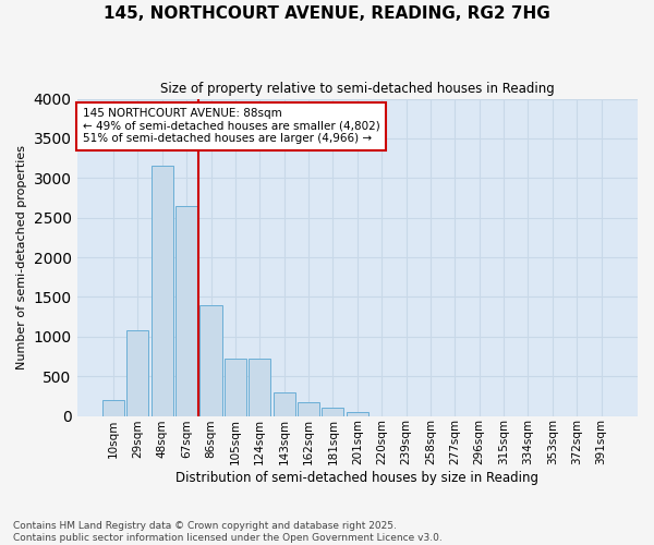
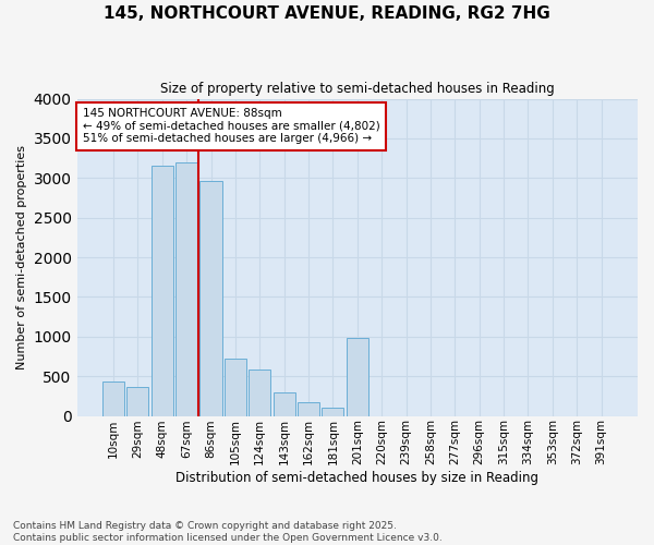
10sqm: 200 -> 440
29sqm: 1080 -> 360
67sqm: 2650 -> 3200
86sqm: 1400 -> 2960
124sqm: 720 -> 580
201sqm: 50 -> 980
